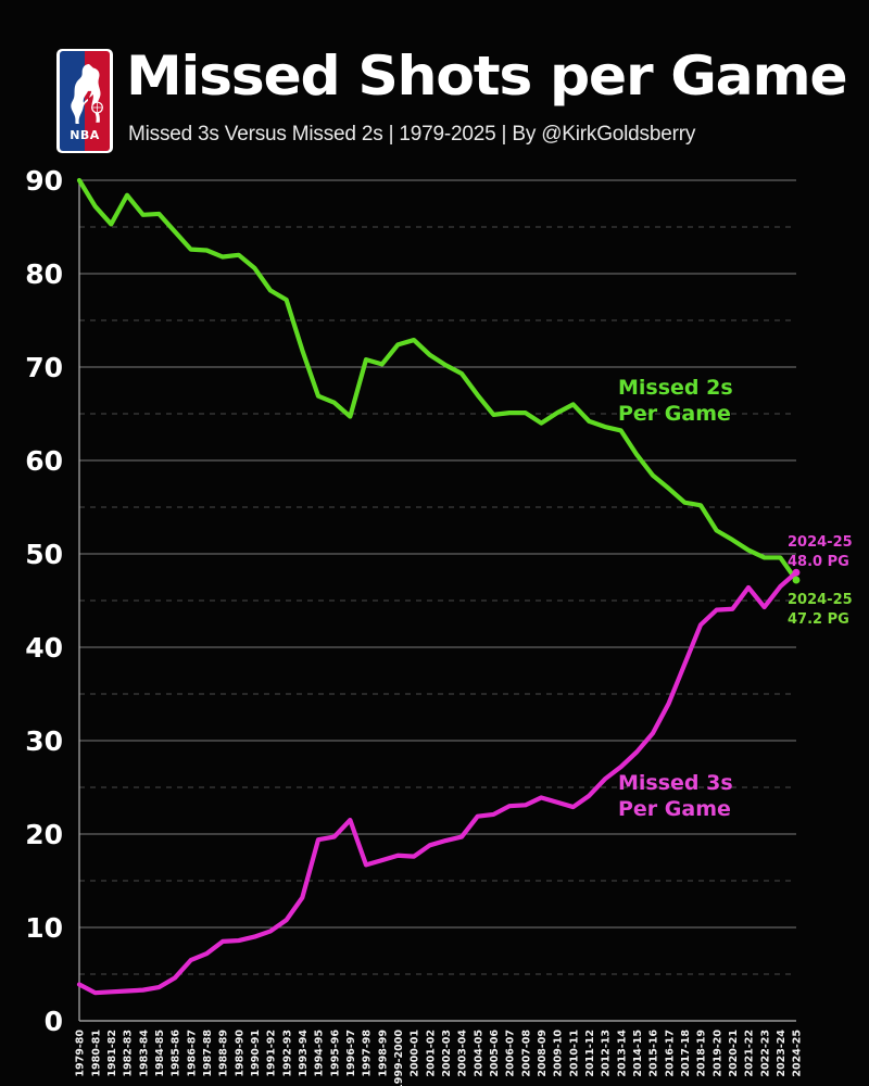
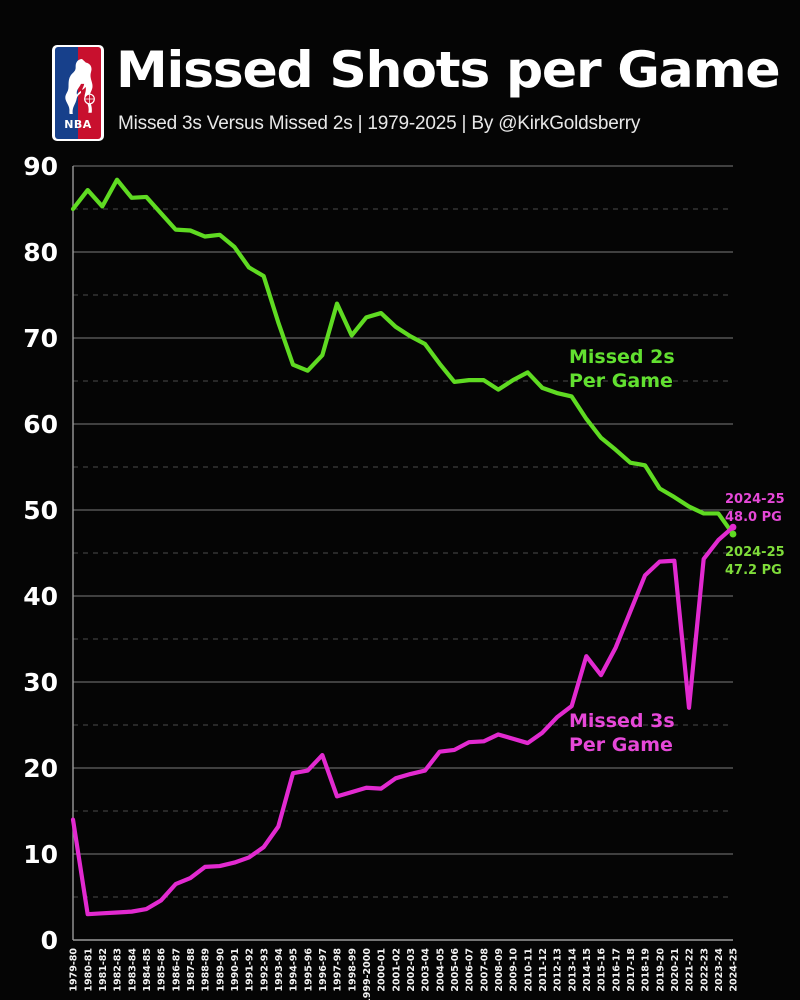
Missed 2s Per Game/1979-80: 90 -> 85
Missed 3s Per Game/1979-80: 4 -> 14
Missed 2s Per Game/1996-97: 65 -> 68
Missed 2s Per Game/1997-98: 71 -> 74
Missed 3s Per Game/2014-15: 29 -> 33
Missed 3s Per Game/2021-22: 46 -> 27
